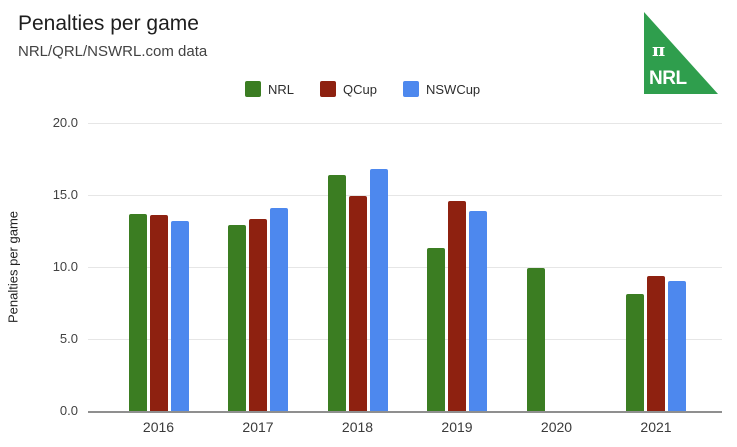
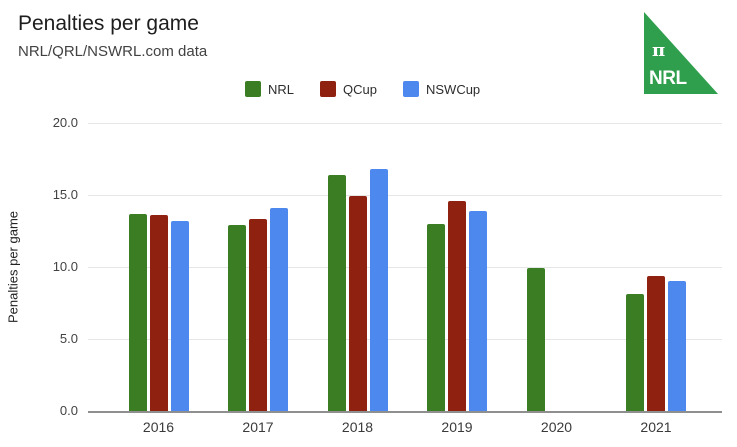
NRL/2019: 11.3 -> 13.0
